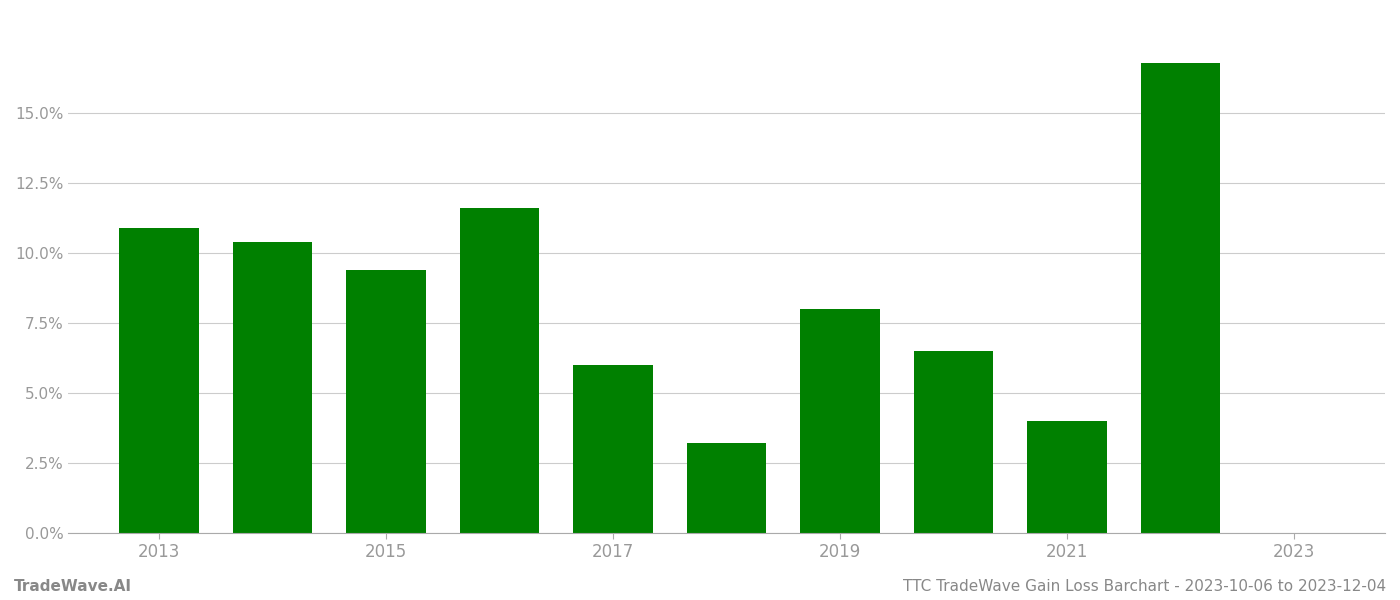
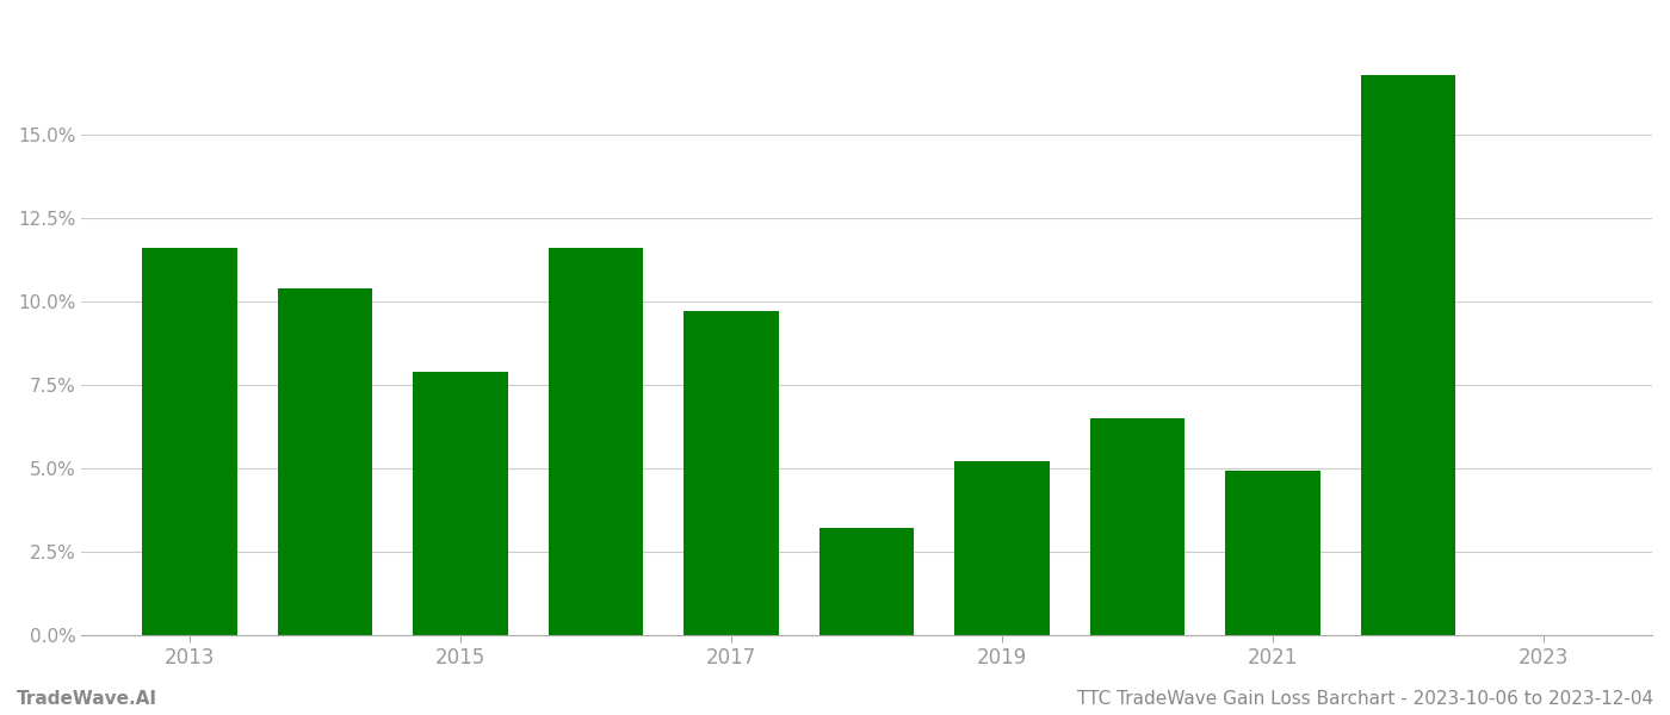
2013: 10.9% -> 11.6%
2015: 9.4% -> 7.9%
2017: 6.0% -> 9.7%
2019: 8.0% -> 5.2%
2021: 4.0% -> 4.9%
